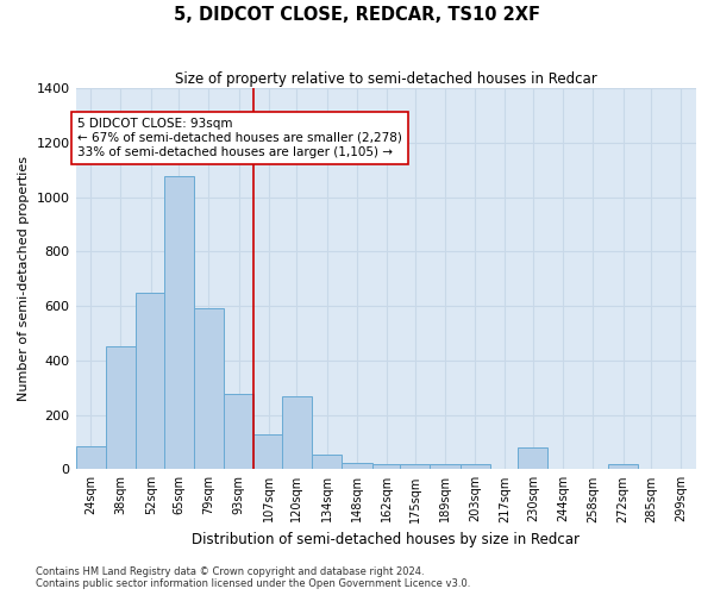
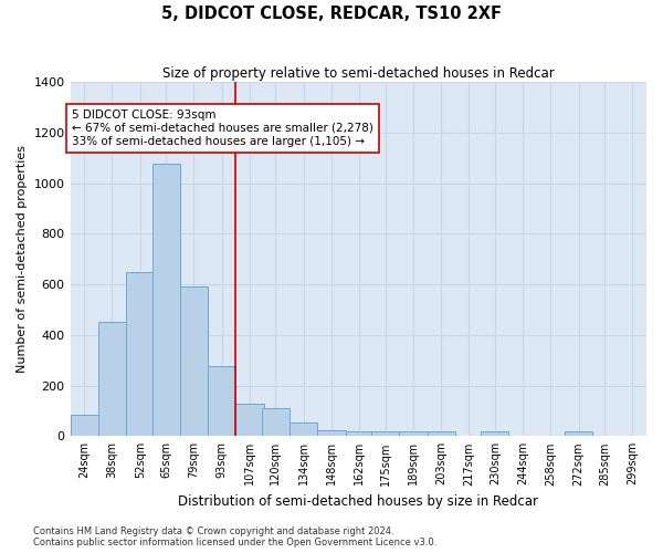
120sqm: 270 -> 110
230sqm: 80 -> 20
